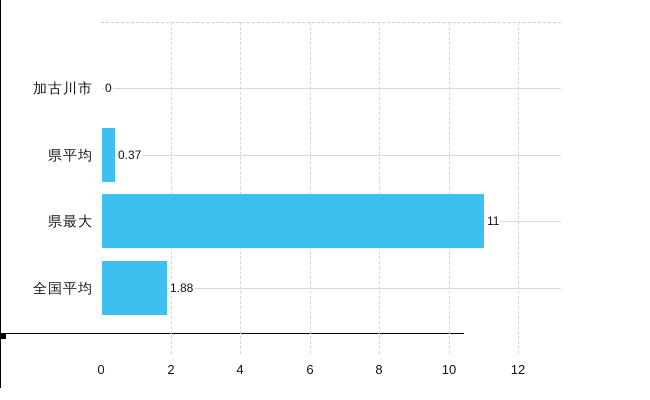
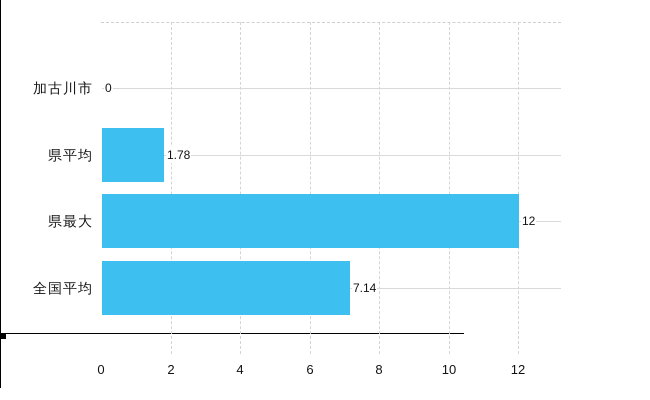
県平均: 0.37 -> 1.78
県最大: 11 -> 12
全国平均: 1.88 -> 7.14
